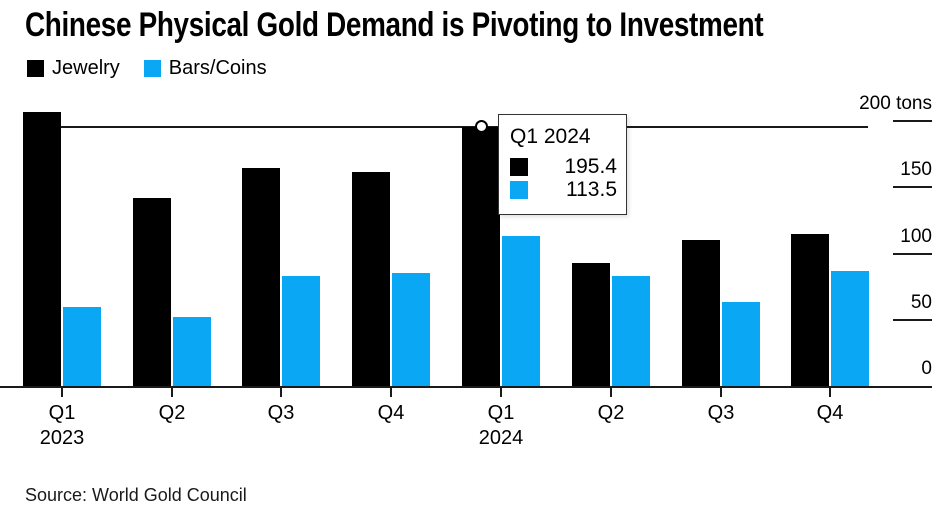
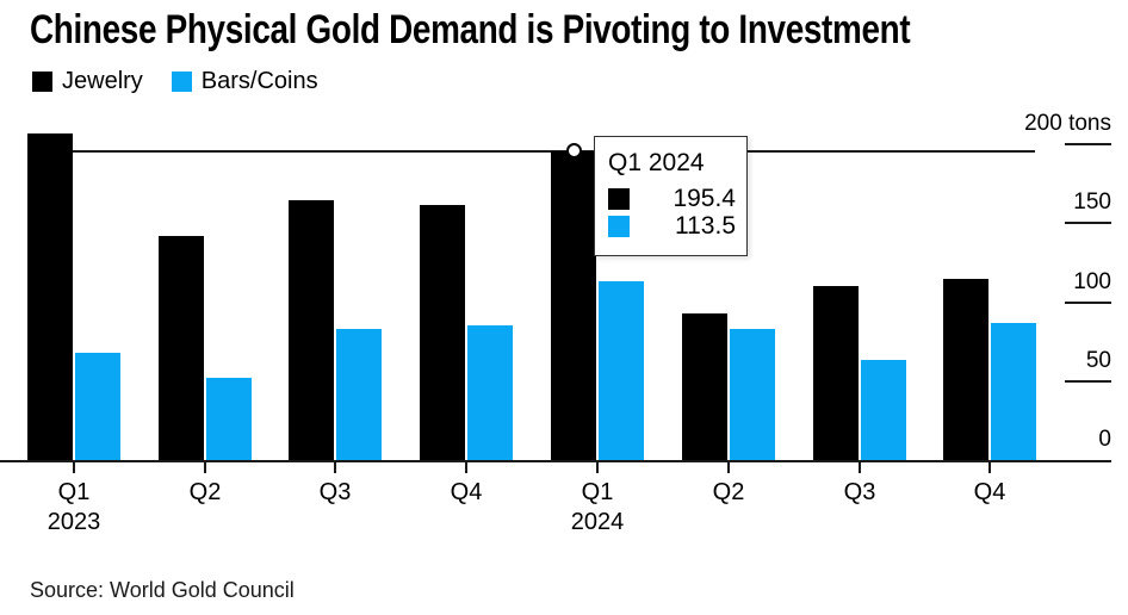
Bars/Coins/Q1 2023: 60 -> 68
